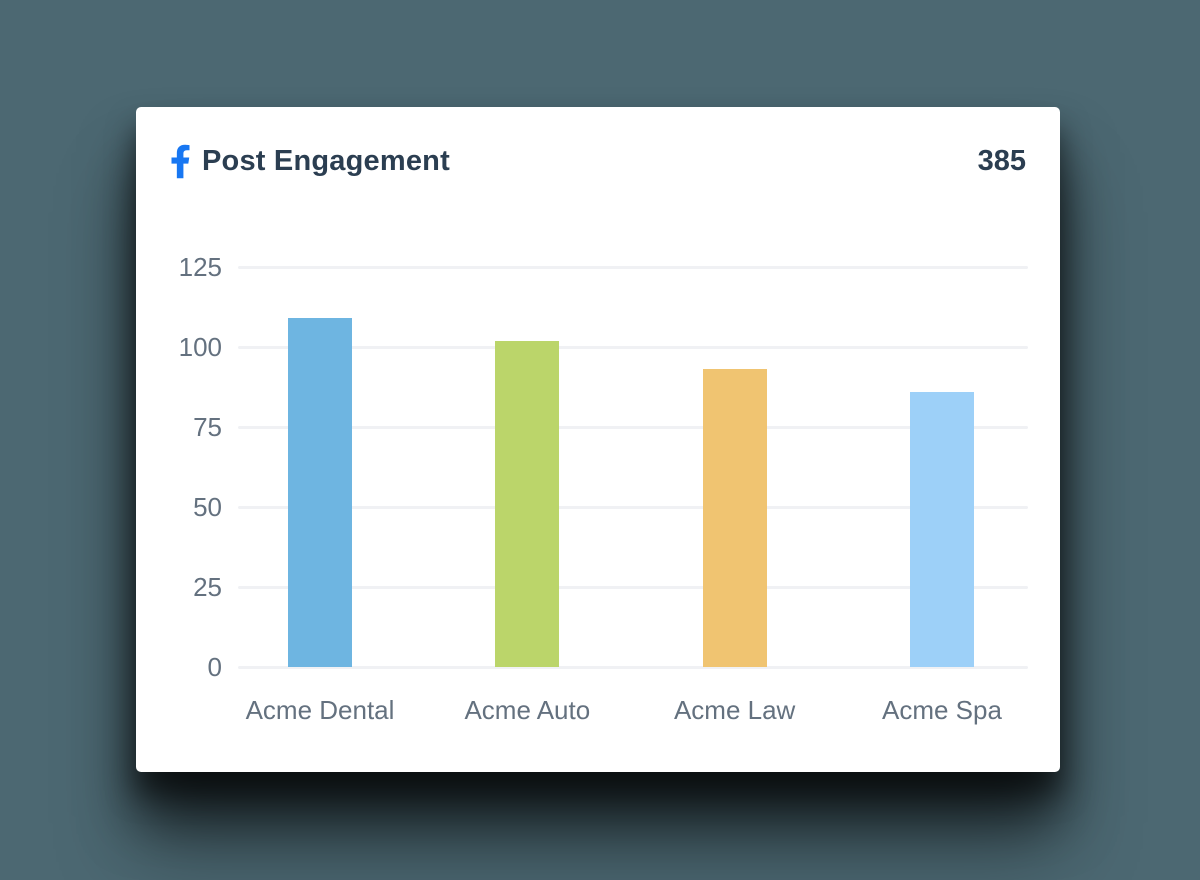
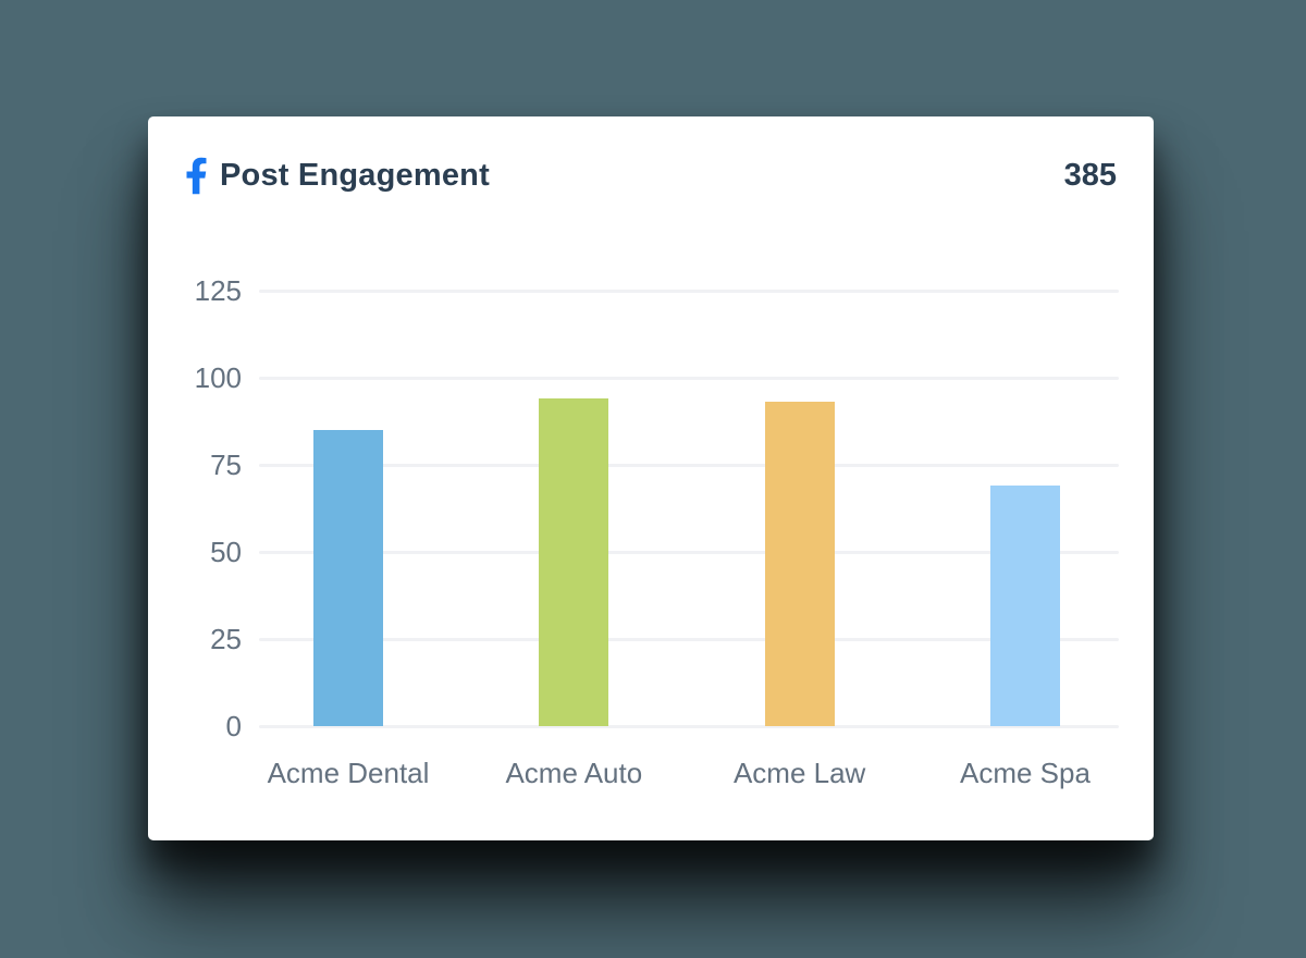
Acme Dental: 109 -> 85
Acme Auto: 102 -> 94
Acme Spa: 86 -> 69
